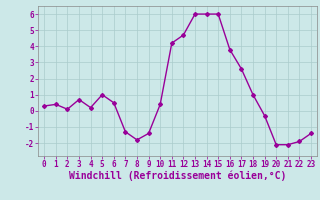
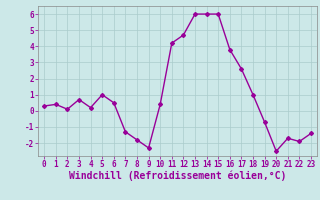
9: -1.4 -> -2.3
19: -0.3 -> -0.7
20: -2.1 -> -2.5
21: -2.1 -> -1.7
